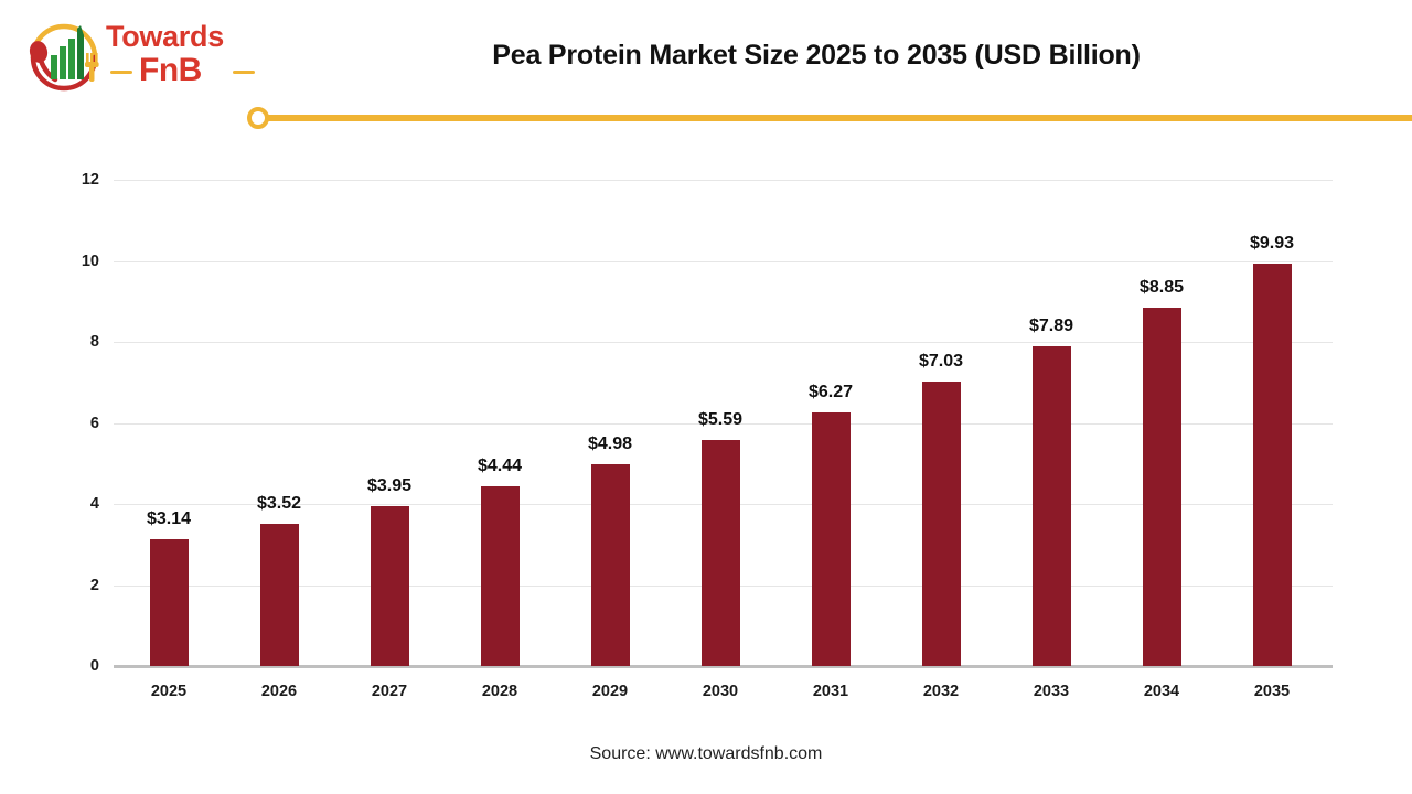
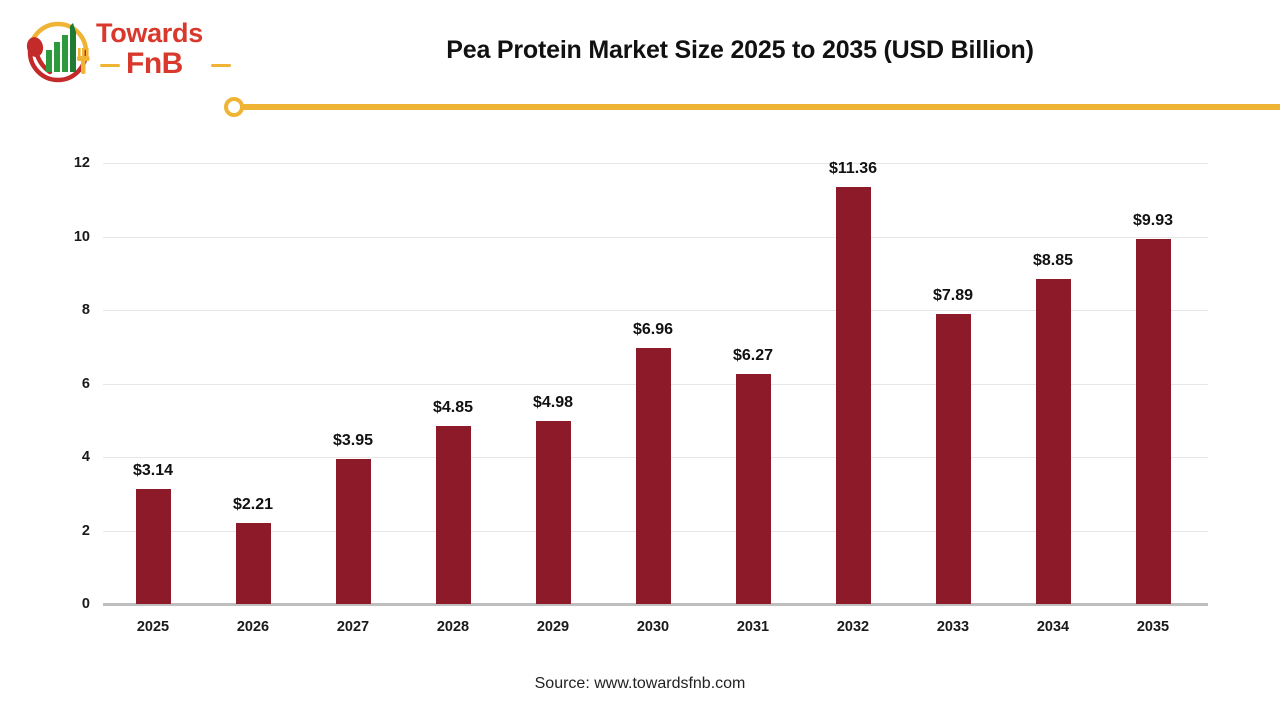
2026: $3.52 -> $2.21
2028: $4.44 -> $4.85
2030: $5.59 -> $6.96
2032: $7.03 -> $11.36
